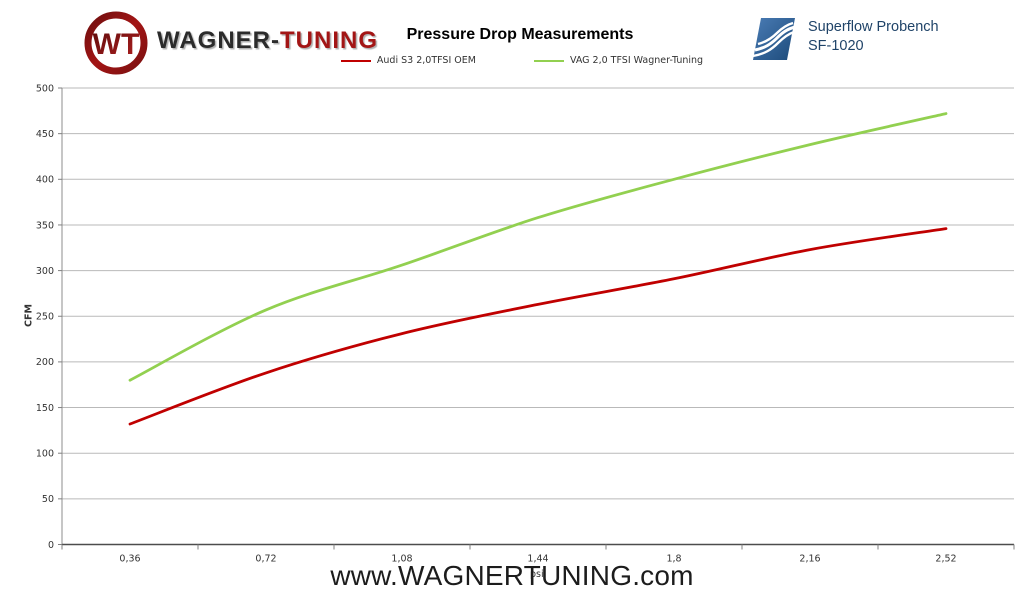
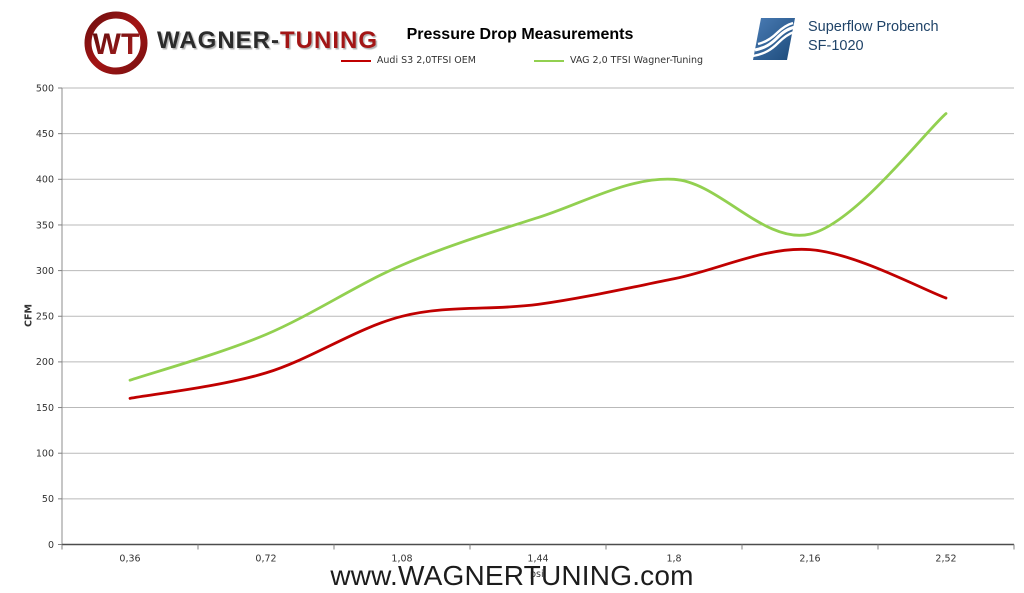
Audi S3 2,0TFSI OEM/0,36: 130 -> 160
VAG 2,0 TFSI Wagner-Tuning/0,72: 260 -> 230
Audi S3 2,0TFSI OEM/1,08: 230 -> 250
VAG 2,0 TFSI Wagner-Tuning/2,16: 440 -> 340
Audi S3 2,0TFSI OEM/2,52: 350 -> 270
